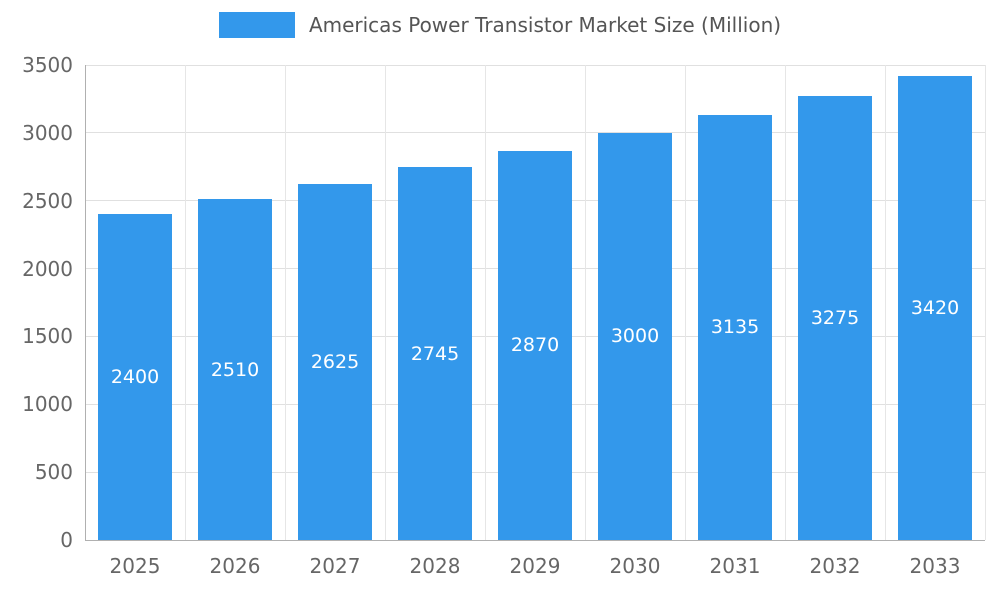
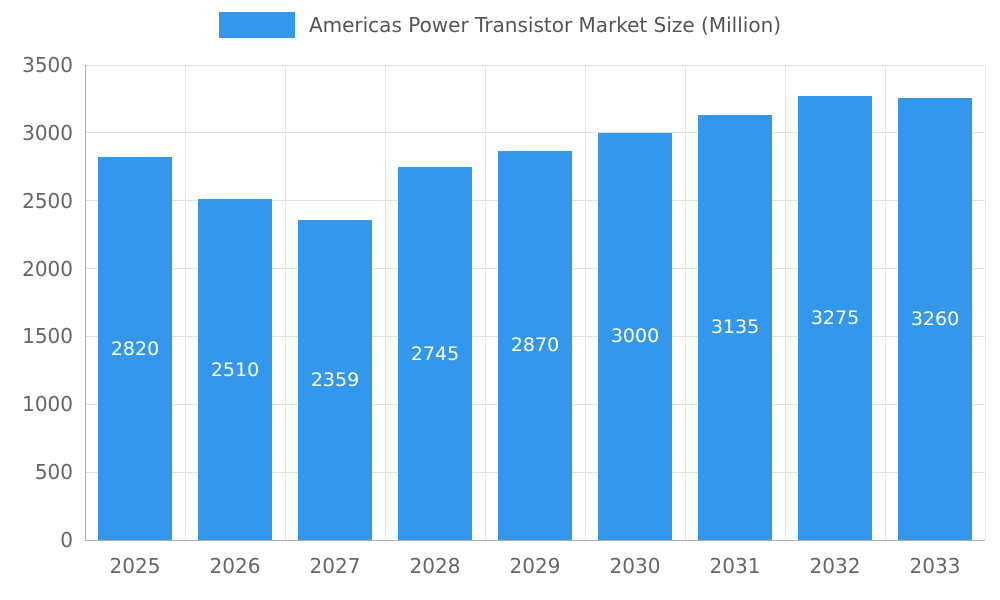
2025: 2400 -> 2820
2027: 2625 -> 2359
2033: 3420 -> 3260
